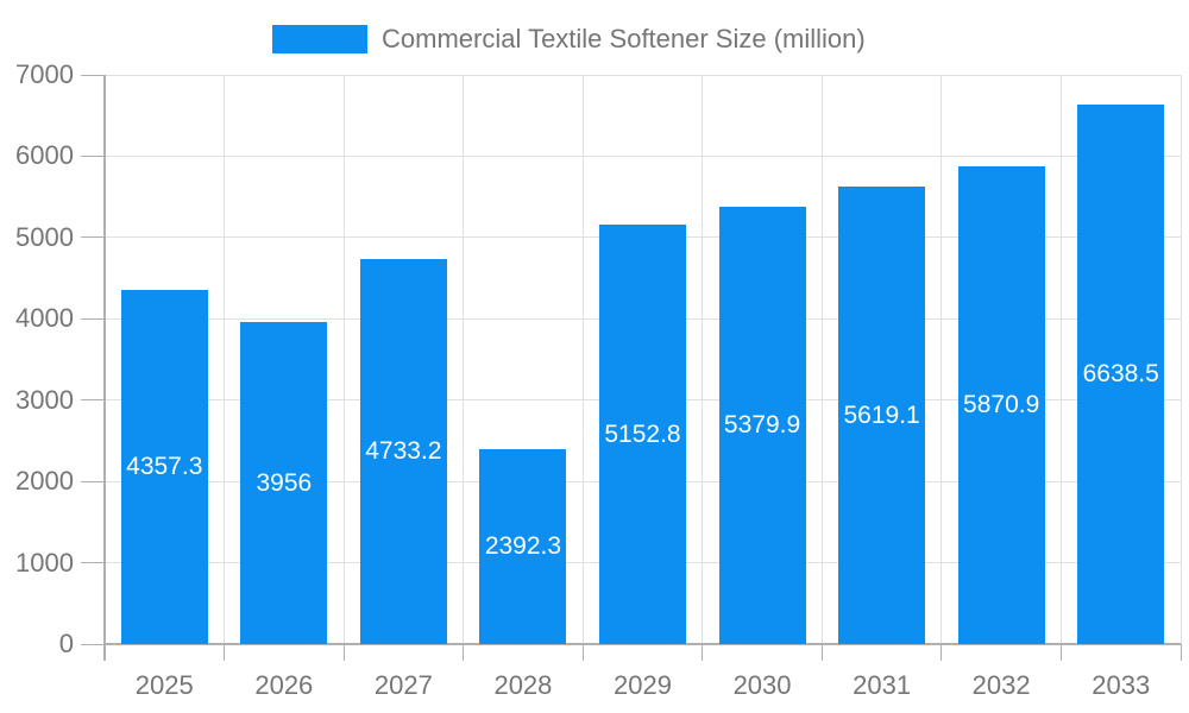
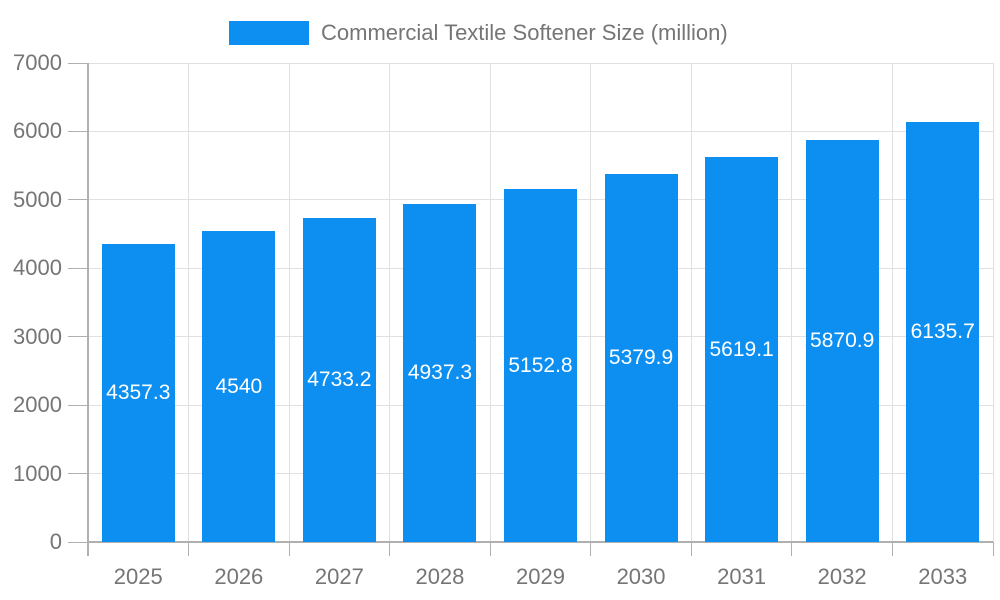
2026: 3956 -> 4540
2028: 2392.3 -> 4937.3
2033: 6638.5 -> 6135.7
